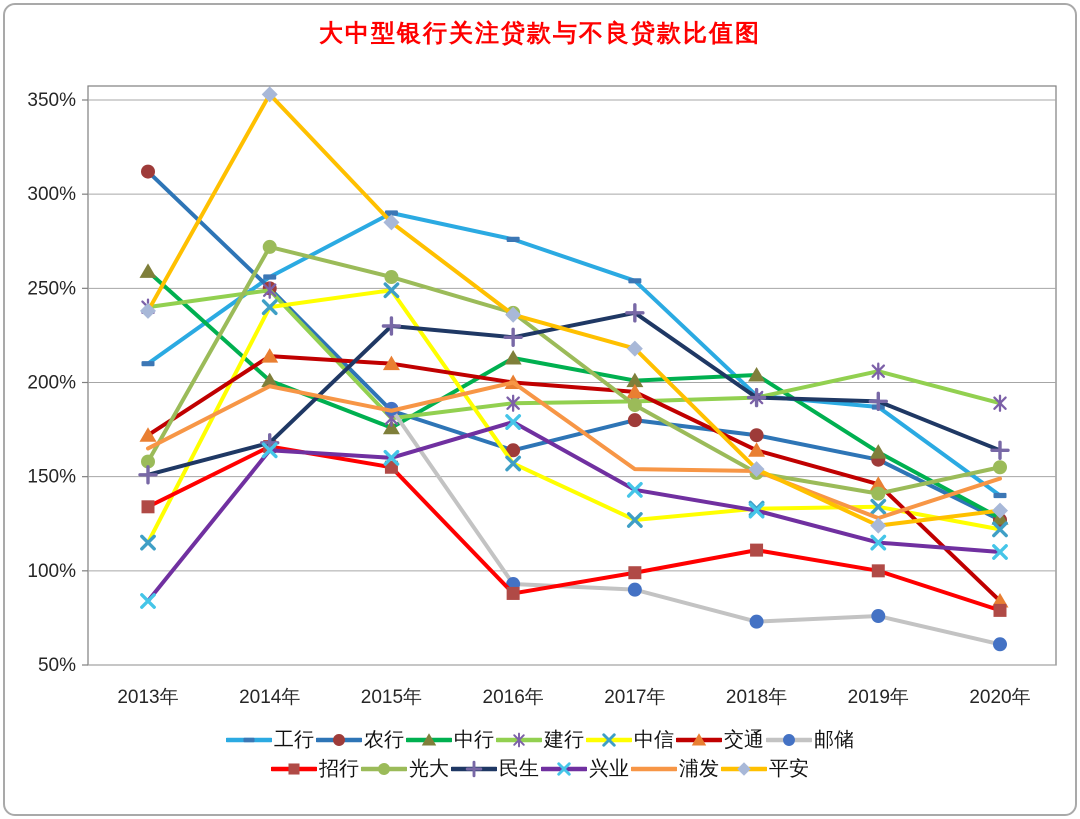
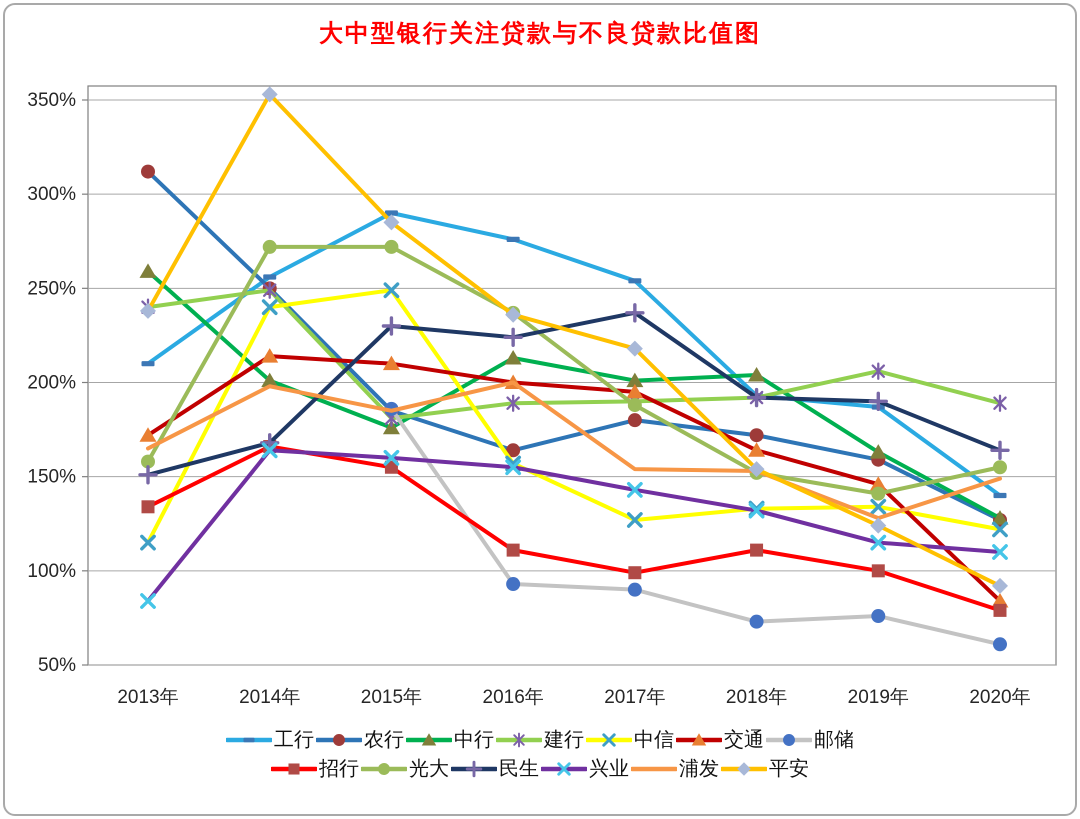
光大/2015年: 256% -> 272%
招行/2016年: 88% -> 111%
兴业/2016年: 179% -> 155%
平安/2020年: 132% -> 92%
